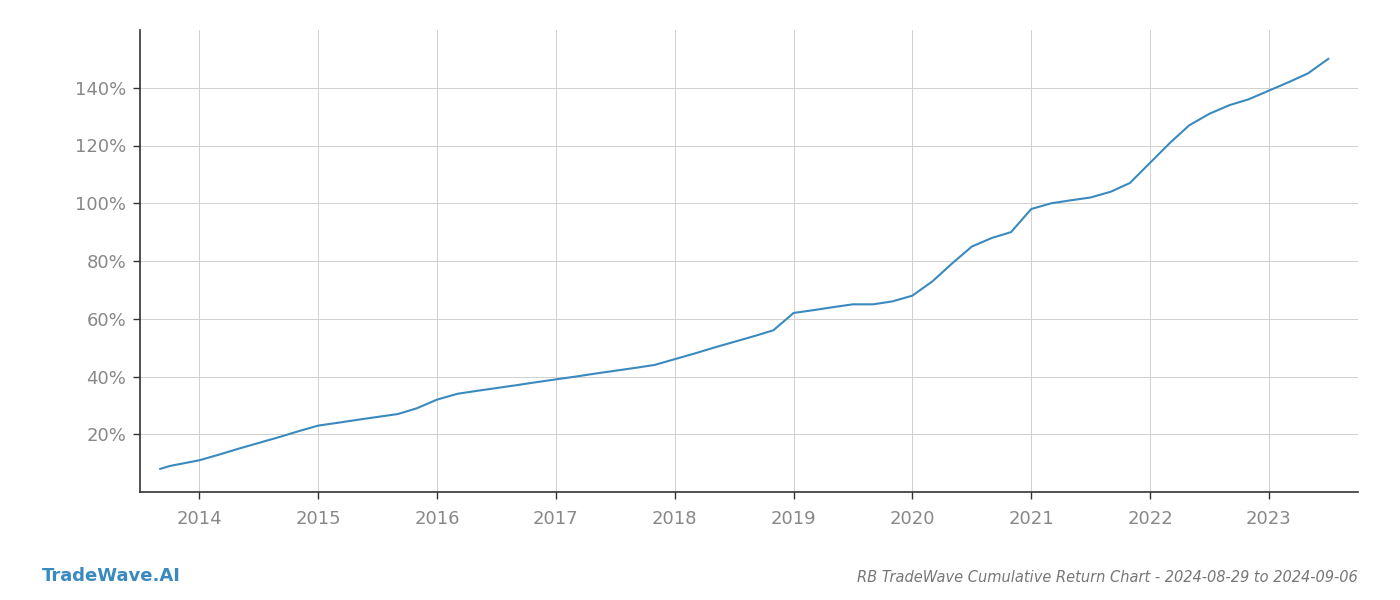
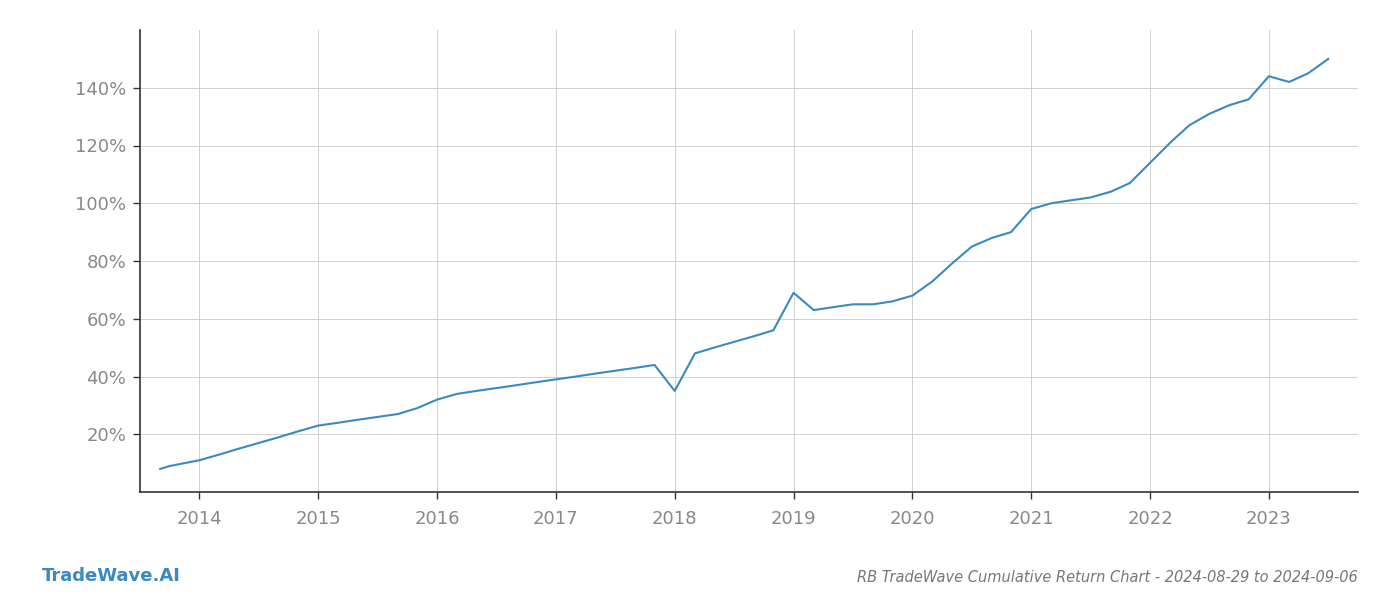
2018: 46% -> 35%
2019: 62% -> 69%
2023: 139% -> 144%
